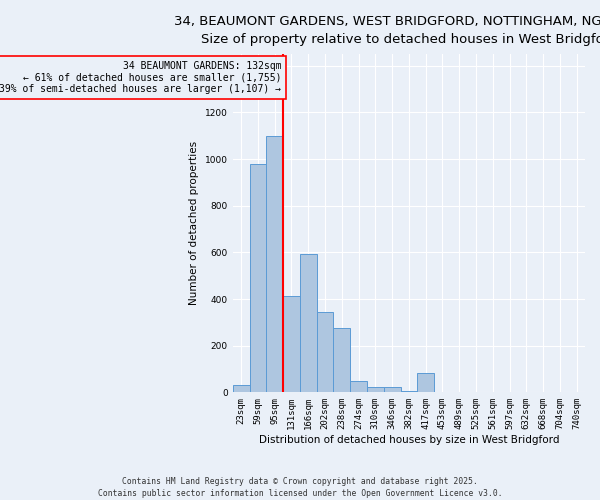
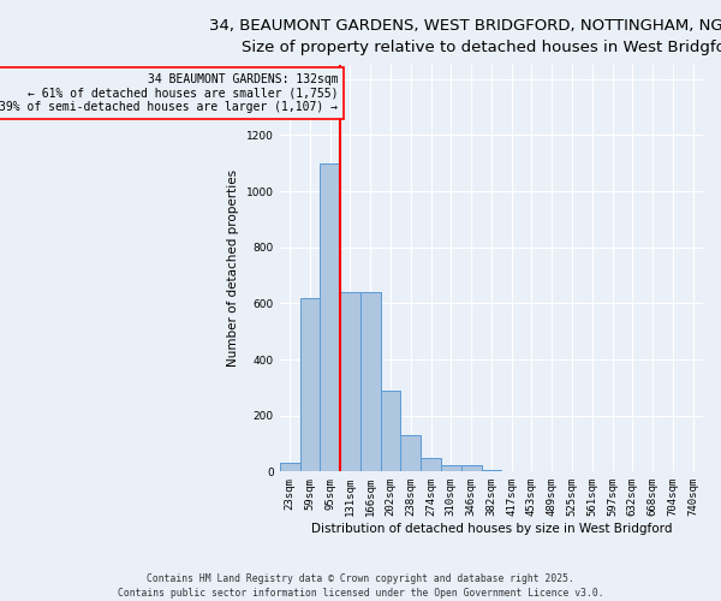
59sqm: 980 -> 620
131sqm: 415 -> 640
166sqm: 595 -> 640
202sqm: 345 -> 290
238sqm: 275 -> 130
417sqm: 85 -> 2
